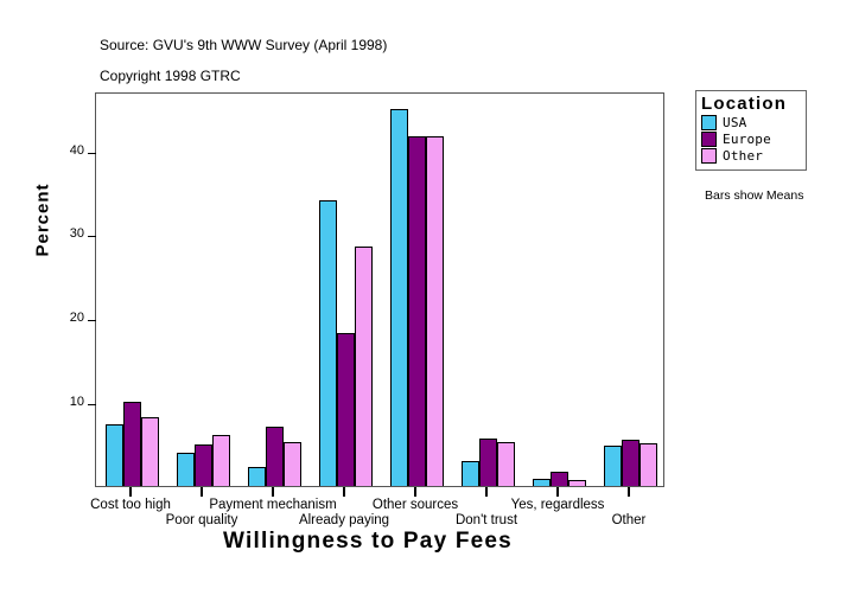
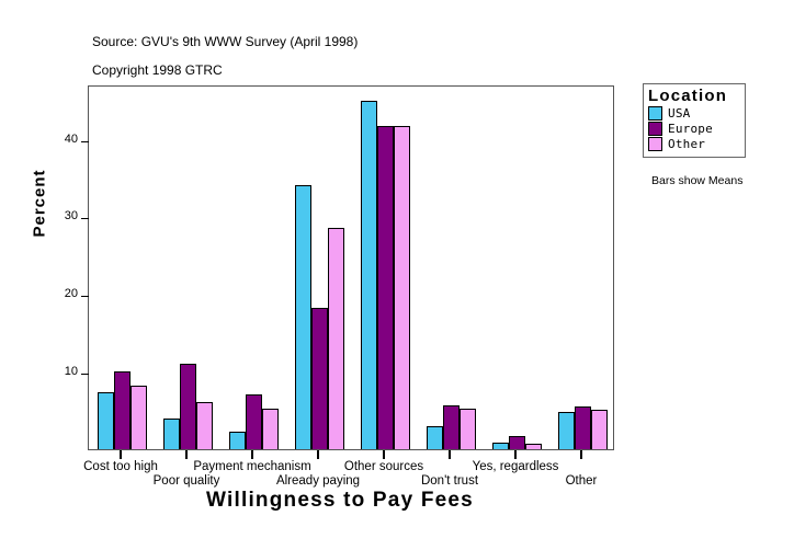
Europe/Poor quality: 5 -> 11
